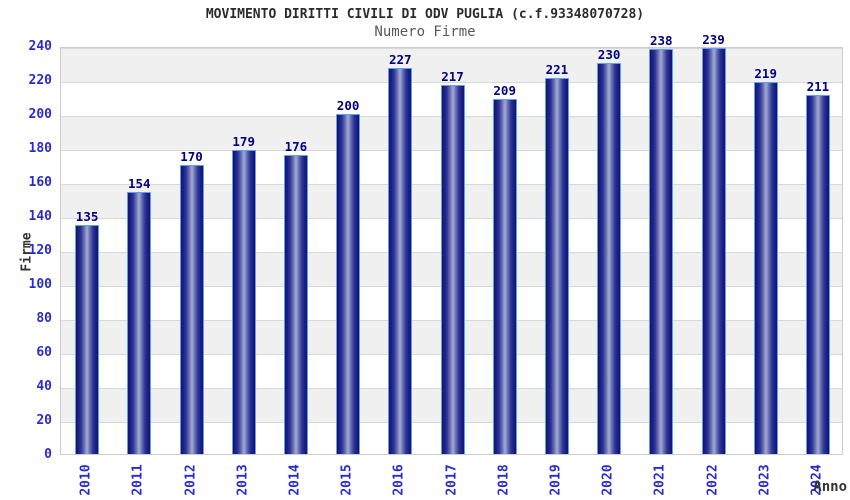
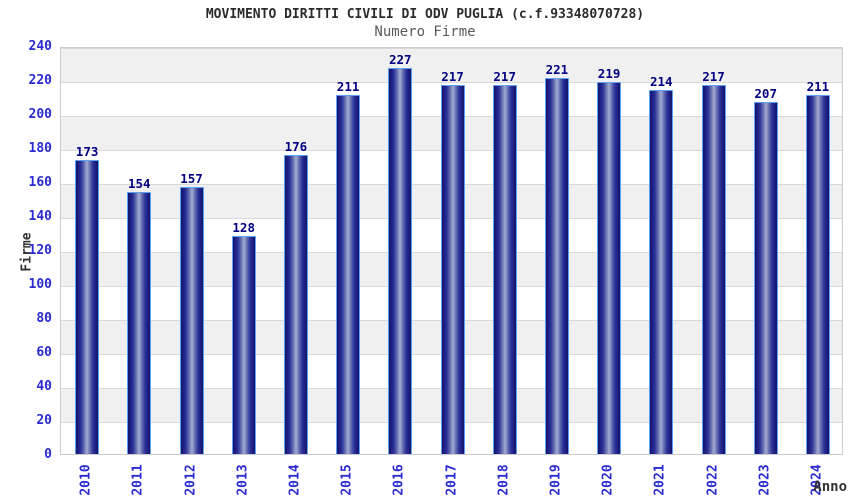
2010: 135 -> 173
2012: 170 -> 157
2013: 179 -> 128
2015: 200 -> 211
2018: 209 -> 217
2020: 230 -> 219
2021: 238 -> 214
2022: 239 -> 217
2023: 219 -> 207
